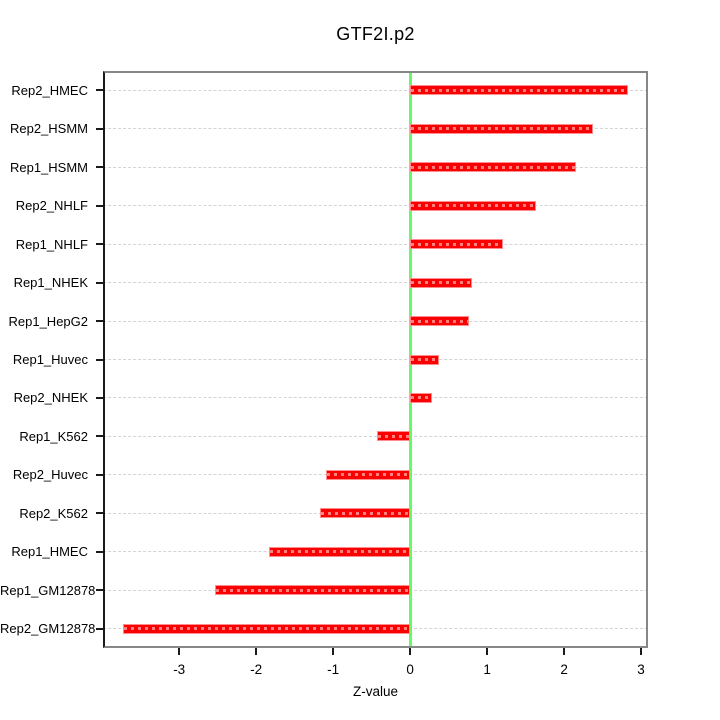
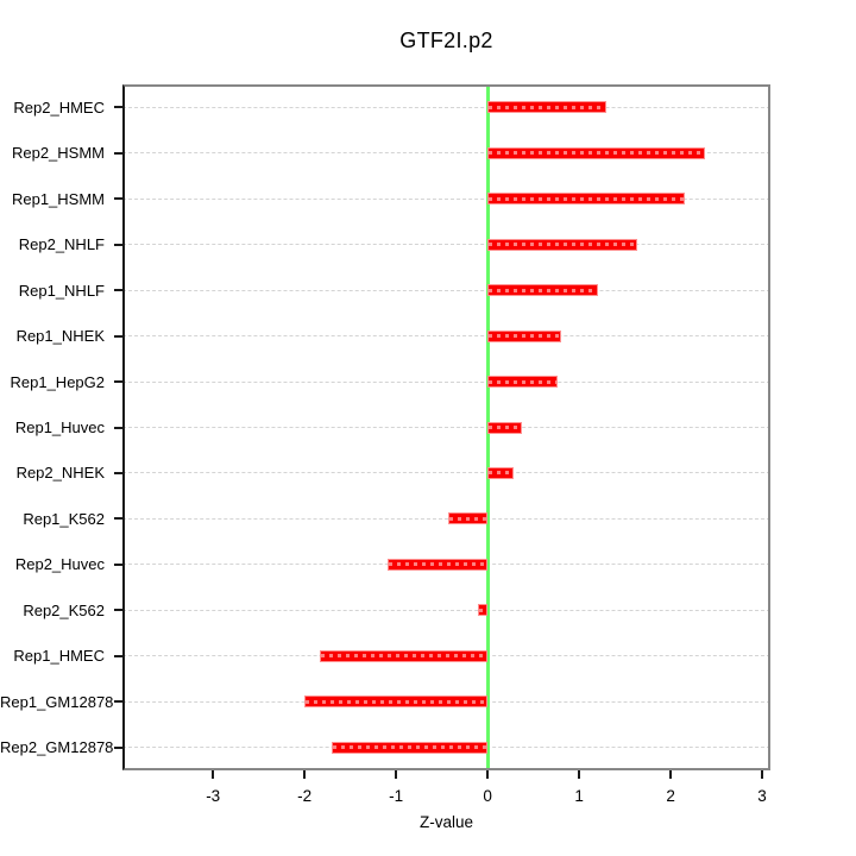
Rep2_HMEC: 2.8 -> 1.3
Rep2_K562: -1.2 -> -0.1
Rep1_GM12878: -2.5 -> -2.0
Rep2_GM12878: -3.7 -> -1.7
